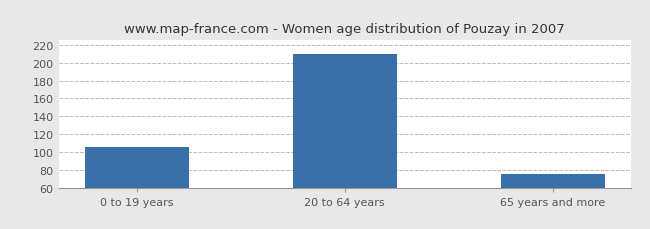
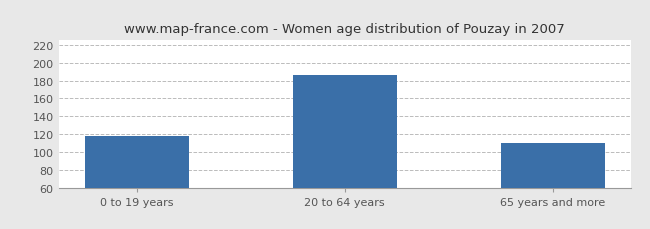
0 to 19 years: 105 -> 118
20 to 64 years: 210 -> 186
65 years and more: 75 -> 110
